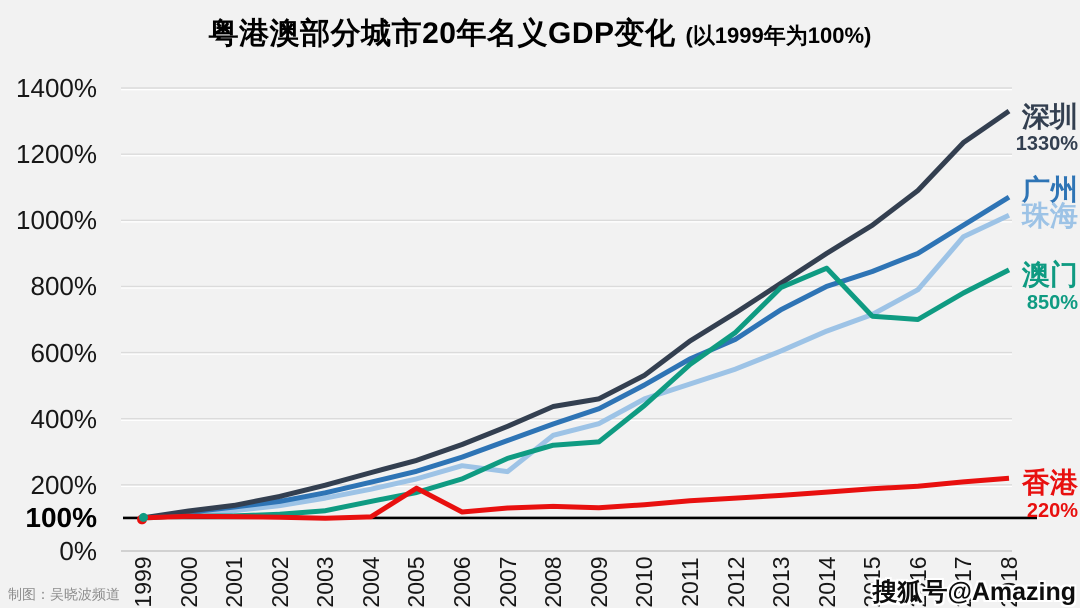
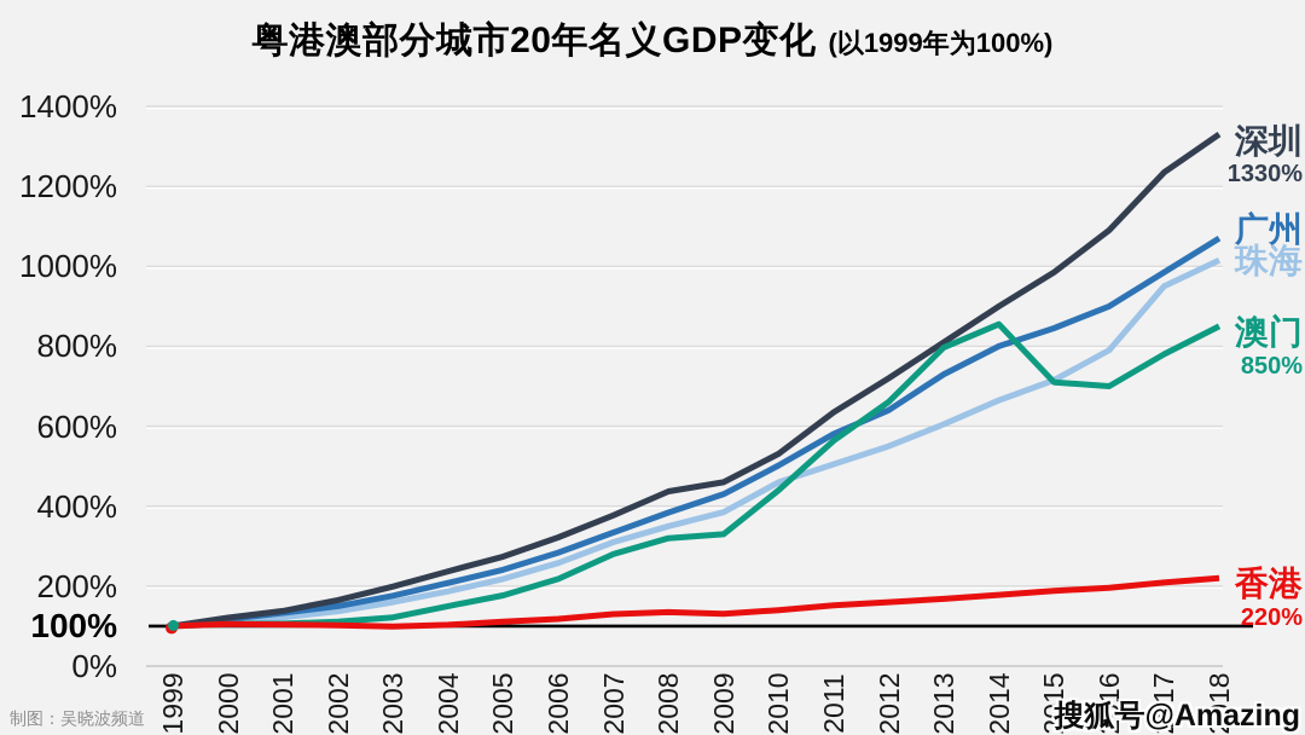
香港/2005: 190% -> 110%
珠海/2007: 240% -> 310%
